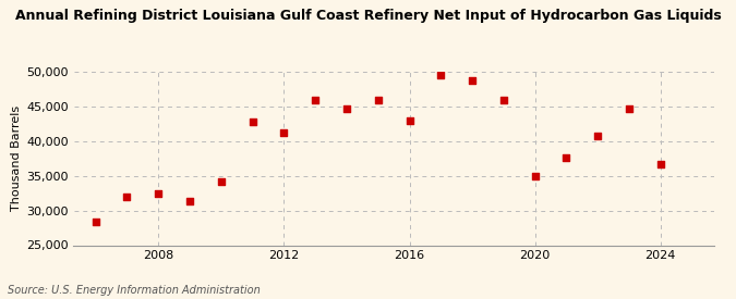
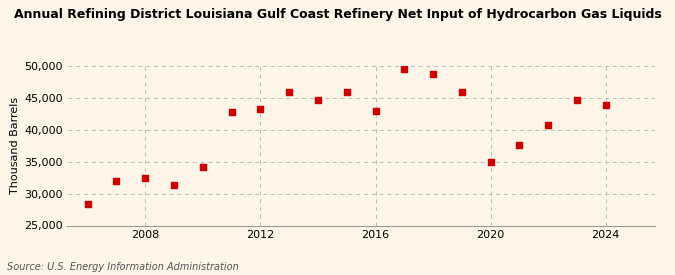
2012: 41,200 -> 43,300
2024: 36,600 -> 43,900
